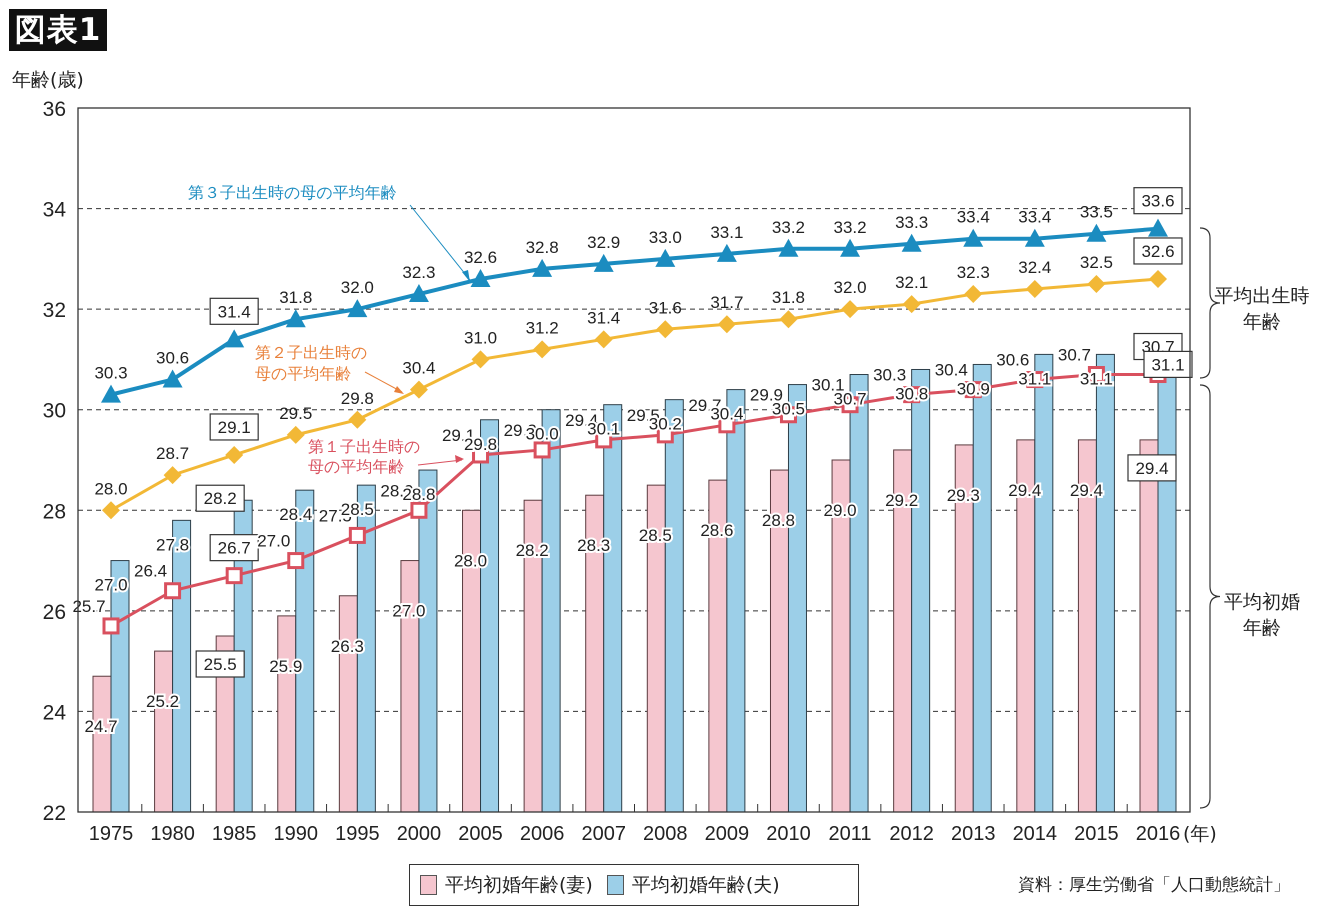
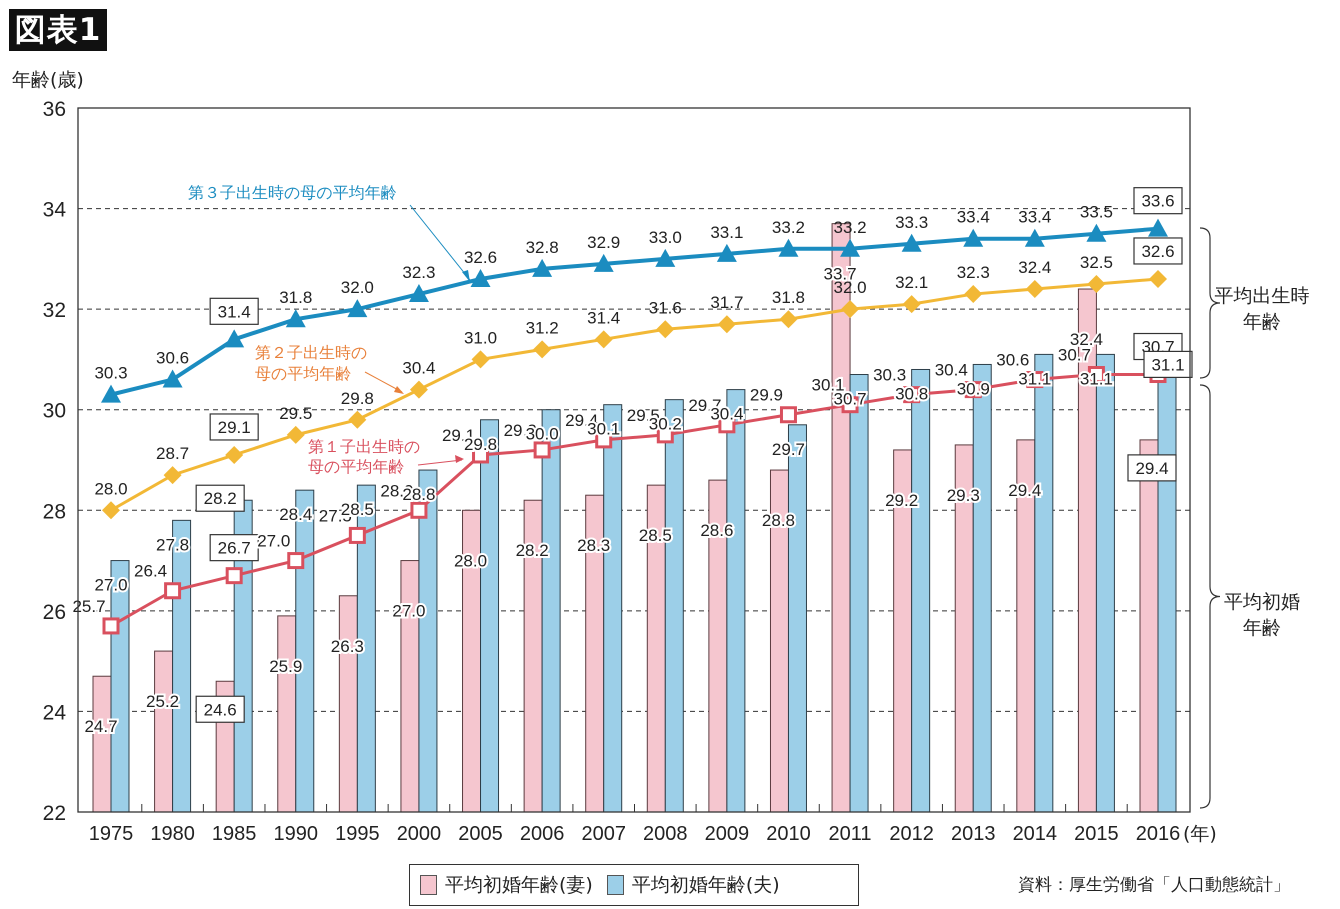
平均初婚年齢(妻)/1985: 25.5 -> 24.6
平均初婚年齢(夫)/2010: 30.5 -> 29.7
平均初婚年齢(妻)/2011: 29.0 -> 33.7
平均初婚年齢(妻)/2015: 29.4 -> 32.4
